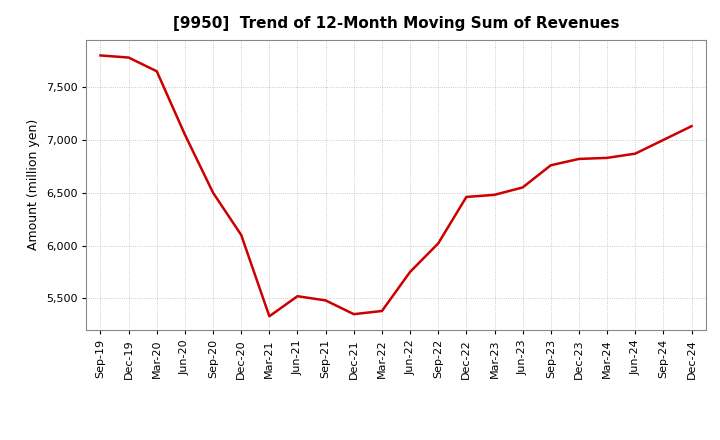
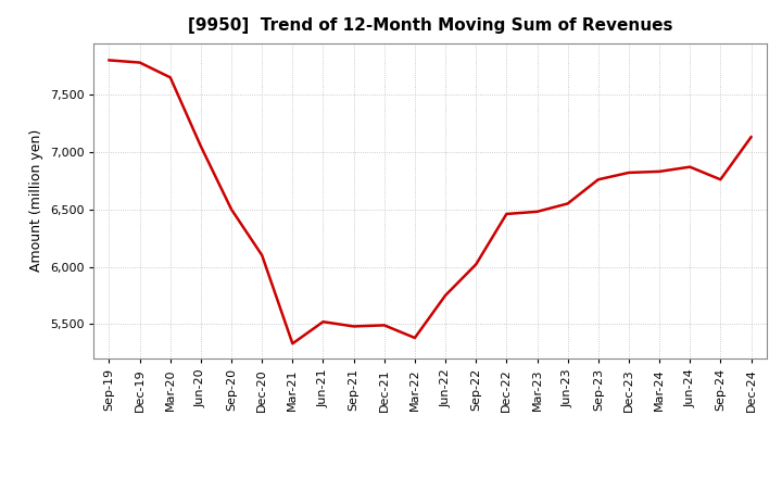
Dec-21: 5,350 -> 5,490
Sep-24: 7,000 -> 6,760
